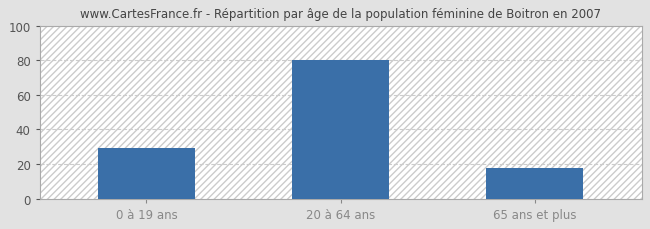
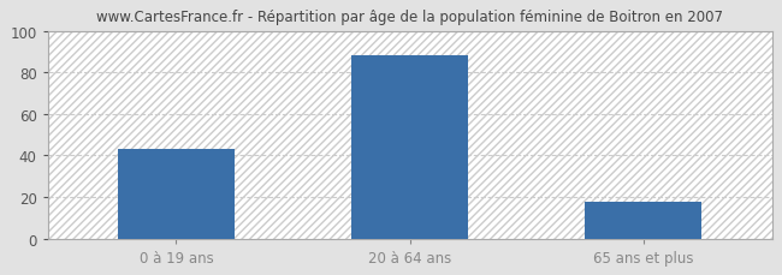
0 à 19 ans: 29 -> 43
20 à 64 ans: 80 -> 88
